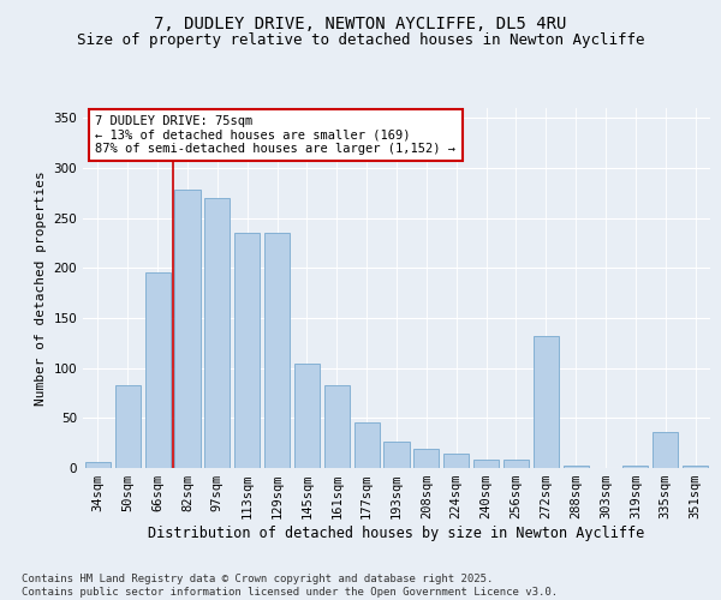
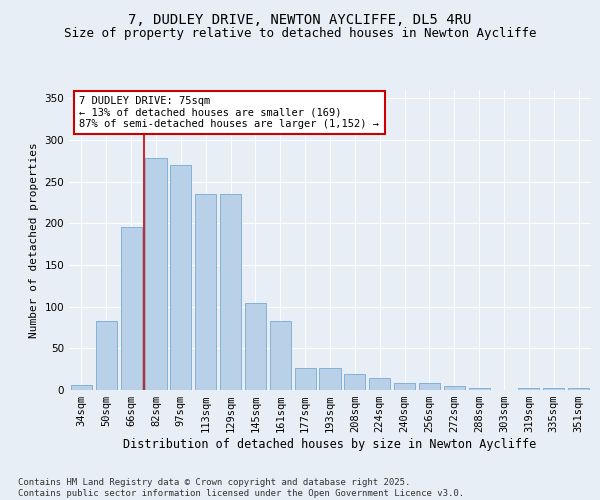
177sqm: 46 -> 27
272sqm: 132 -> 5
335sqm: 36 -> 2
